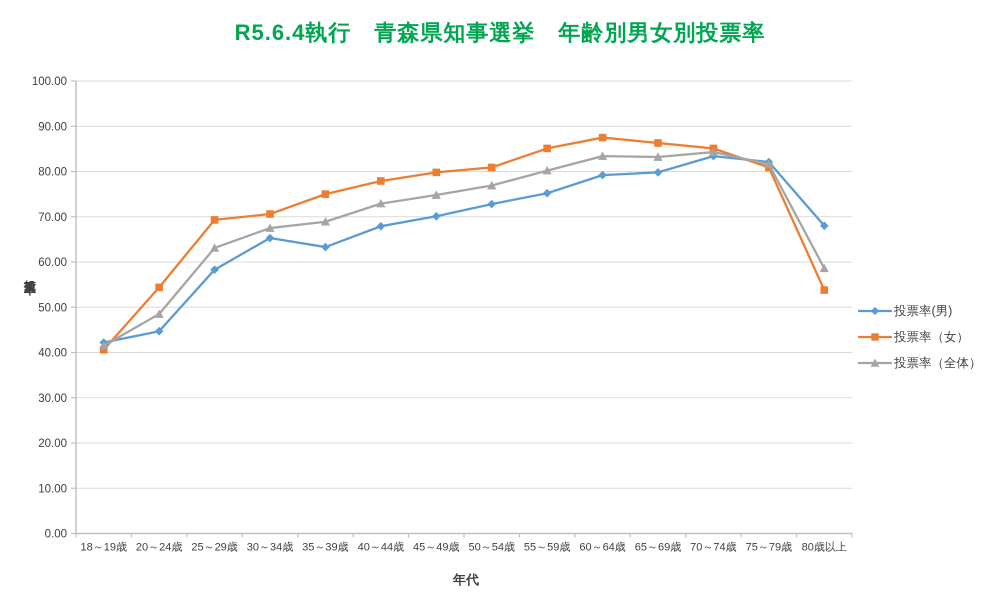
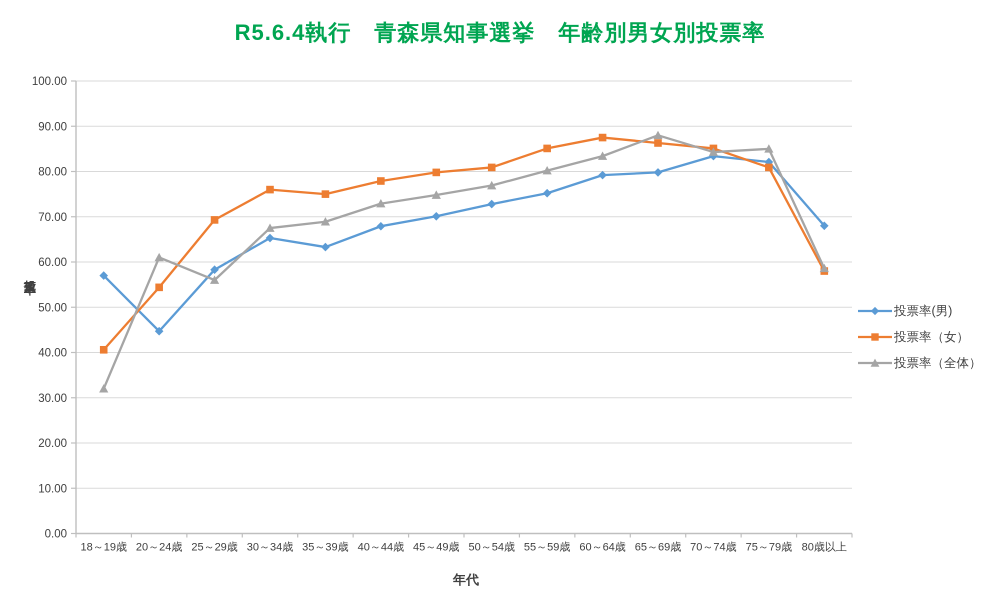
投票率(男)/18～19歳: 42 -> 57
投票率（全体）/18～19歳: 42 -> 32
投票率（全体）/20～24歳: 48 -> 61
投票率（全体）/25～29歳: 63 -> 56
投票率（女）/30～34歳: 71 -> 76
投票率（全体）/65～69歳: 83 -> 88
投票率（全体）/75～79歳: 82 -> 85
投票率（女）/80歳以上: 54 -> 58
